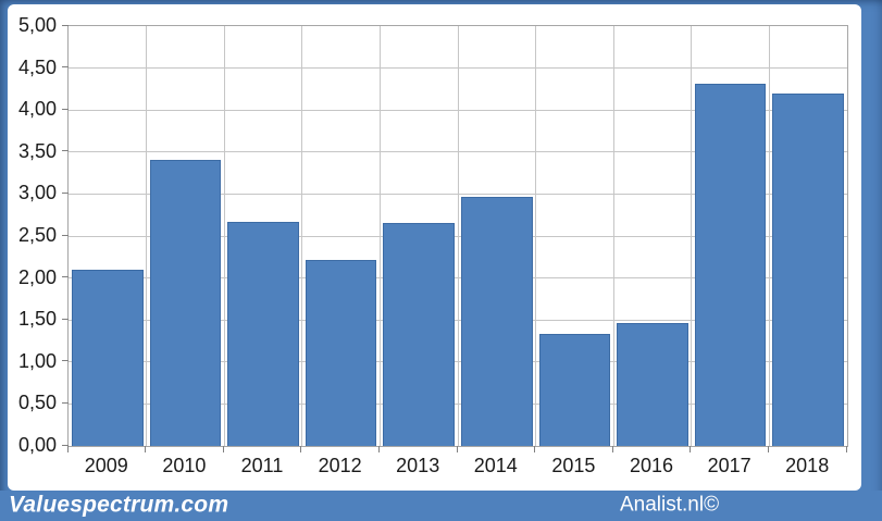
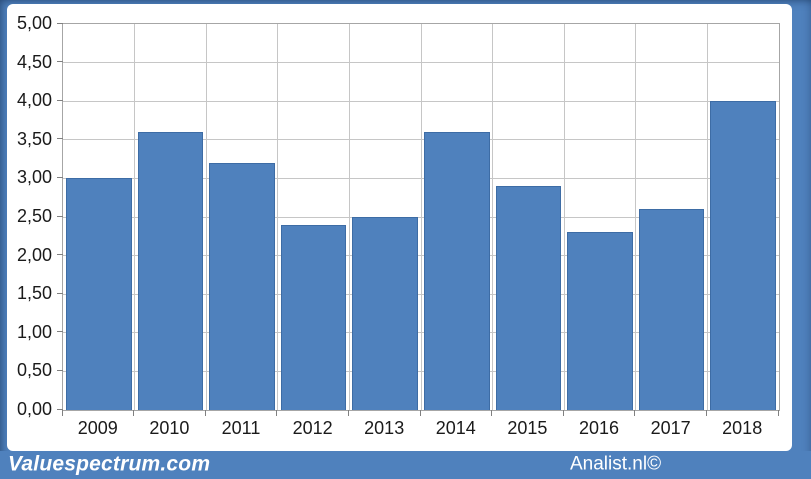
2009: 2,1 -> 3,0
2010: 3,4 -> 3,6
2011: 2,7 -> 3,2
2012: 2,2 -> 2,4
2013: 2,7 -> 2,5
2014: 3,0 -> 3,6
2015: 1,3 -> 2,9
2016: 1,5 -> 2,3
2017: 4,3 -> 2,6
2018: 4,2 -> 4,0
